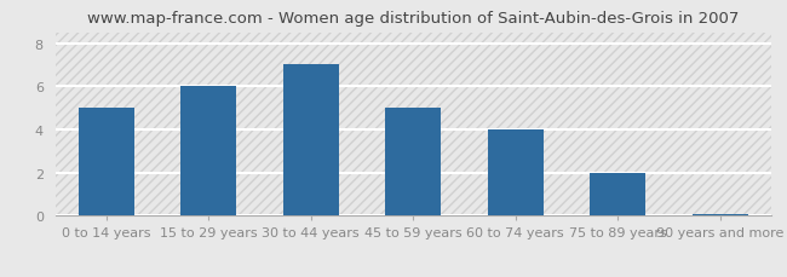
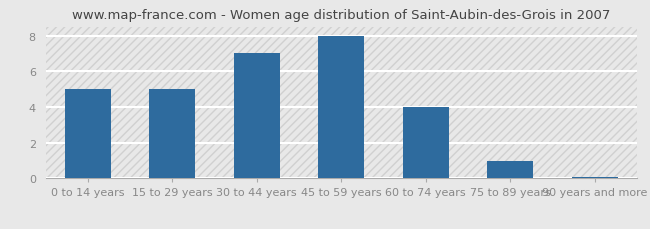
15 to 29 years: 6.0 -> 5.0
45 to 59 years: 5.0 -> 8.0
75 to 89 years: 2.0 -> 1.0
